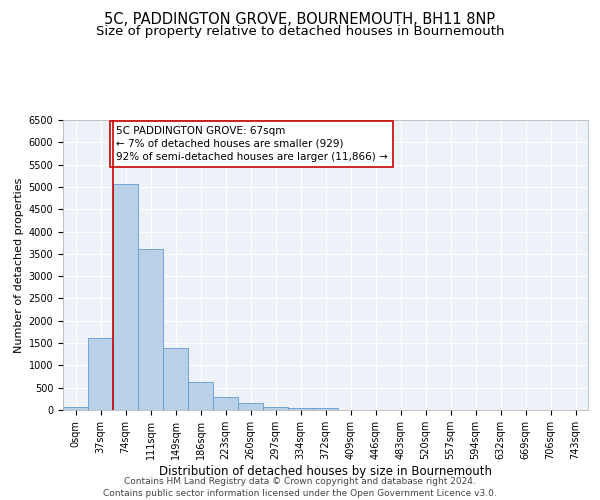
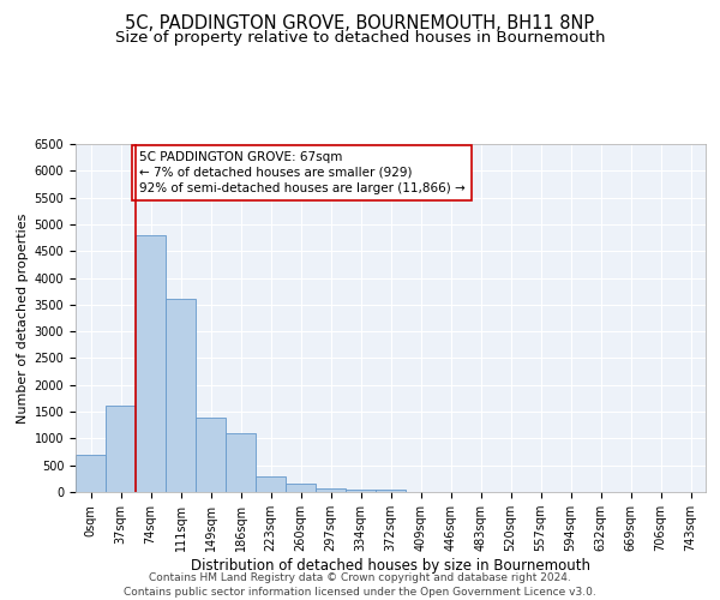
0sqm: 80 -> 700
74sqm: 5080 -> 4800
186sqm: 620 -> 1100
